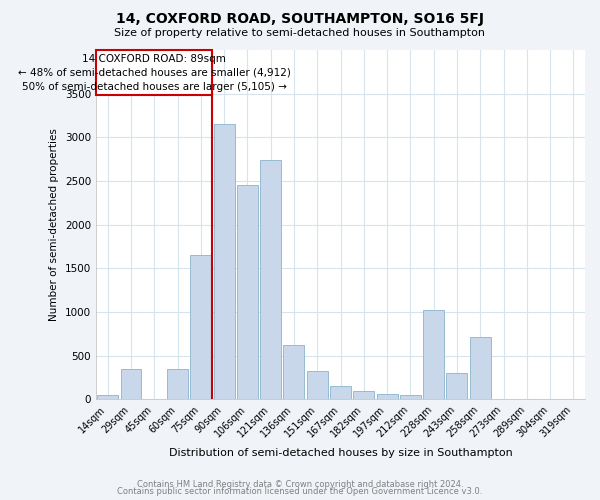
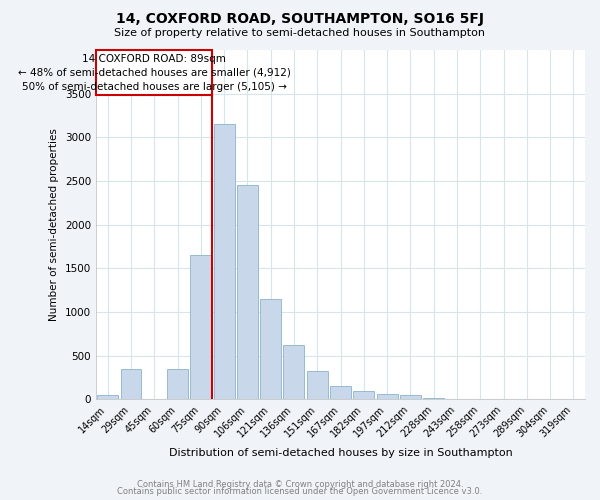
121sqm: 2740 -> 1150
228sqm: 1020 -> 20
243sqm: 300 -> 10
258sqm: 720 -> 0
